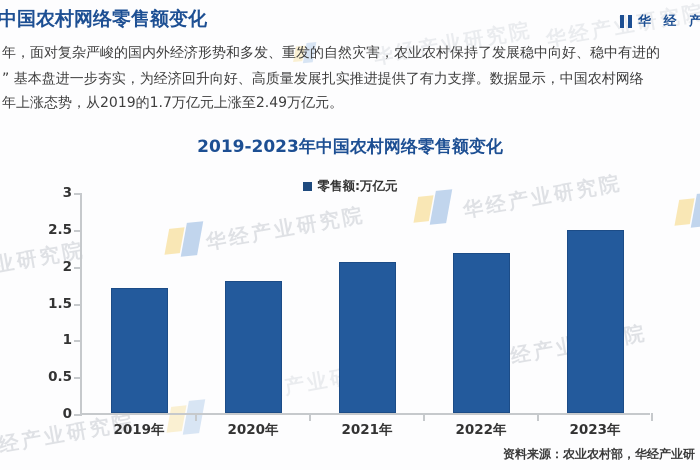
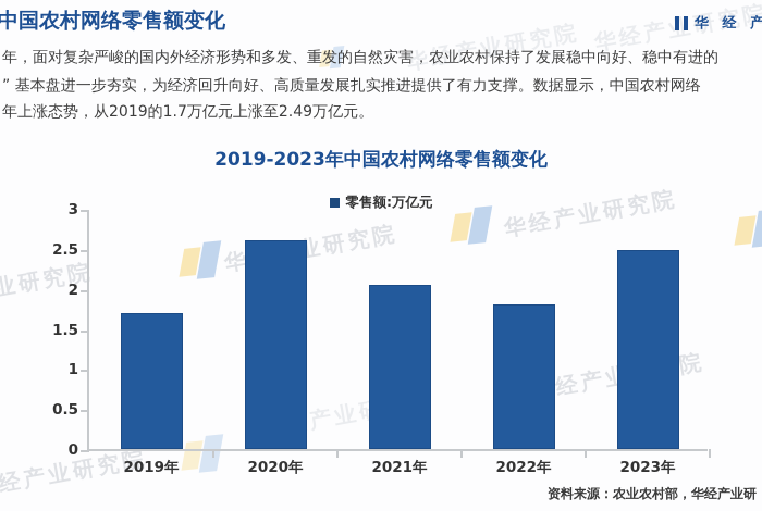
2020年: 1.8 -> 2.6
2022年: 2.2 -> 1.8
